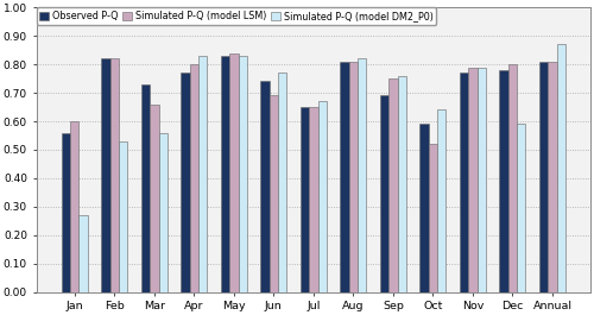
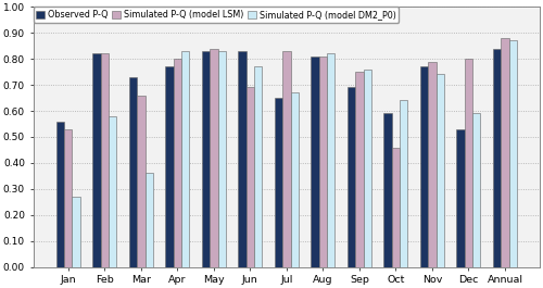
Simulated P-Q (model LSM)/Jan: 0.60 -> 0.53
Simulated P-Q (model DM2_P0)/Feb: 0.53 -> 0.58
Simulated P-Q (model DM2_P0)/Mar: 0.56 -> 0.36
Observed P-Q/Jun: 0.74 -> 0.83
Simulated P-Q (model LSM)/Jul: 0.65 -> 0.83
Simulated P-Q (model LSM)/Oct: 0.52 -> 0.46
Simulated P-Q (model DM2_P0)/Nov: 0.79 -> 0.74
Observed P-Q/Dec: 0.78 -> 0.53
Observed P-Q/Annual: 0.81 -> 0.84
Simulated P-Q (model LSM)/Annual: 0.81 -> 0.88
